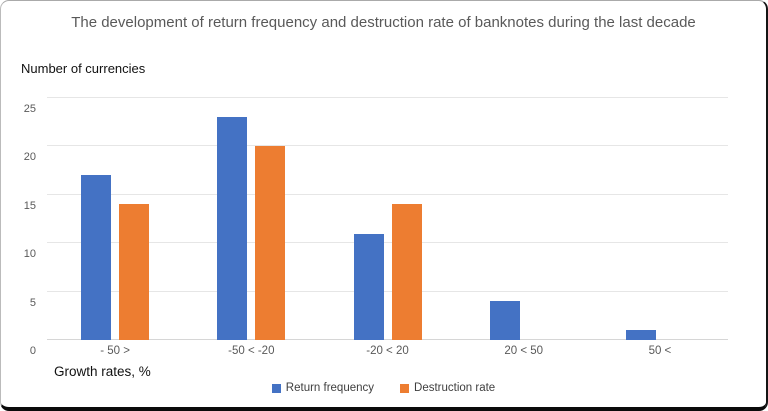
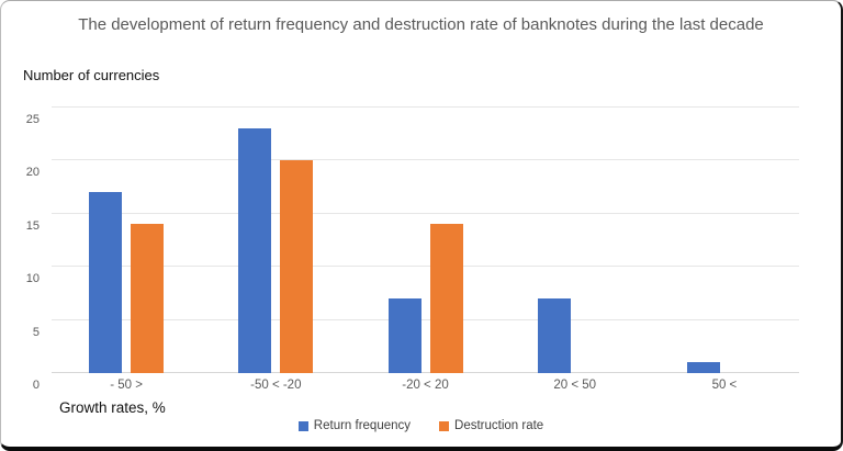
Return frequency/-20 < 20: 11 -> 7
Return frequency/20 < 50: 4 -> 7
